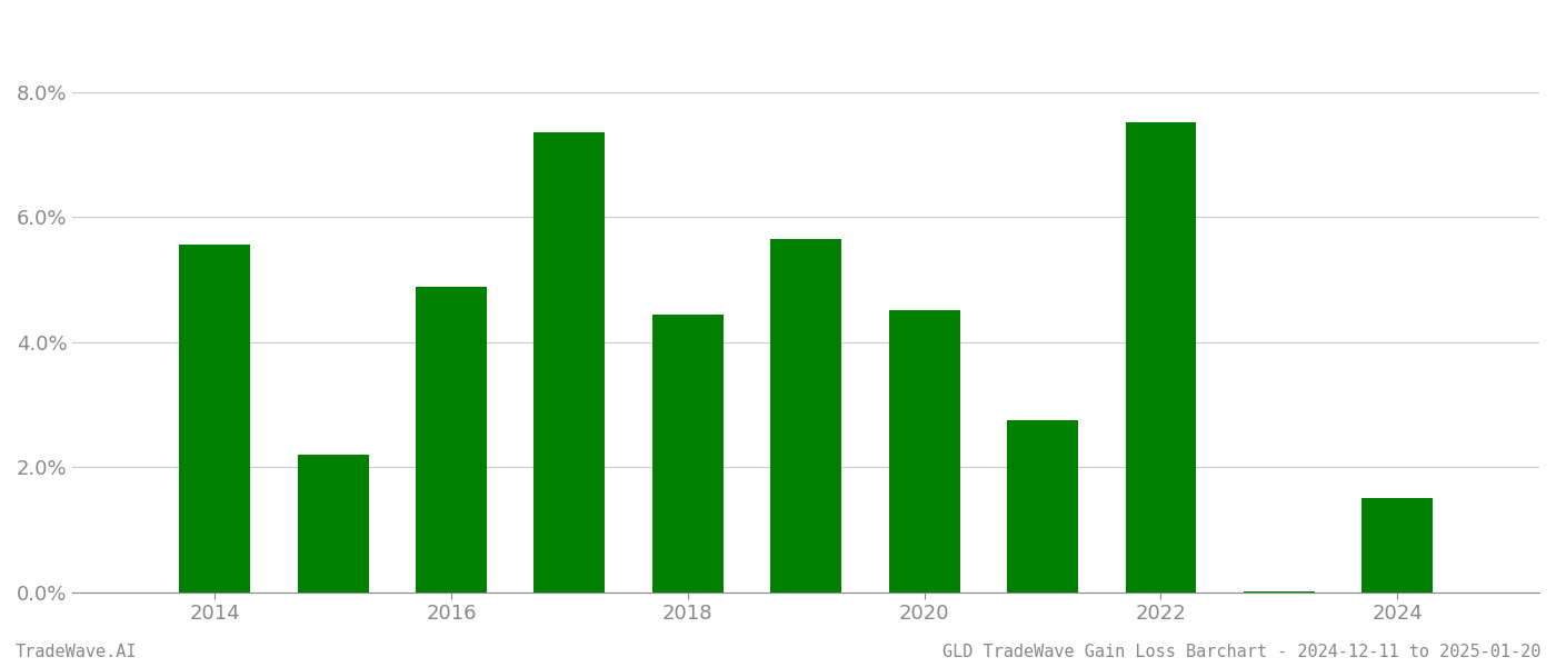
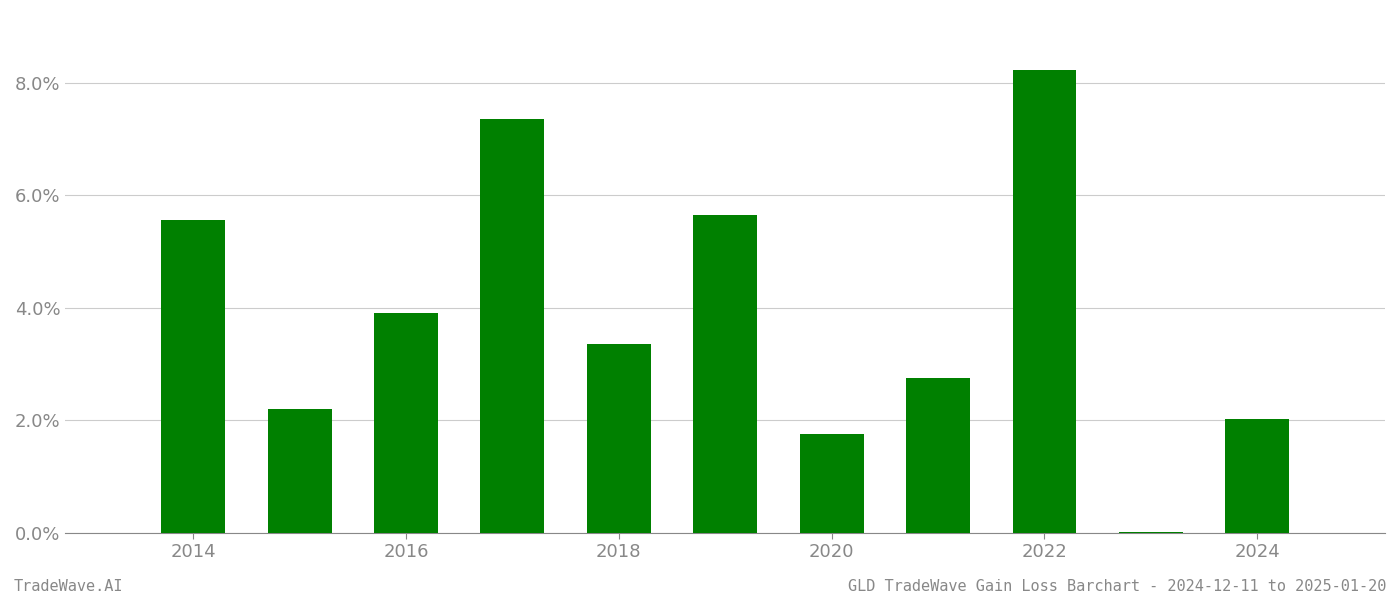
2016: 4.88% -> 3.90%
2018: 4.44% -> 3.35%
2020: 4.50% -> 1.75%
2022: 7.52% -> 8.22%
2024: 1.50% -> 2.02%
